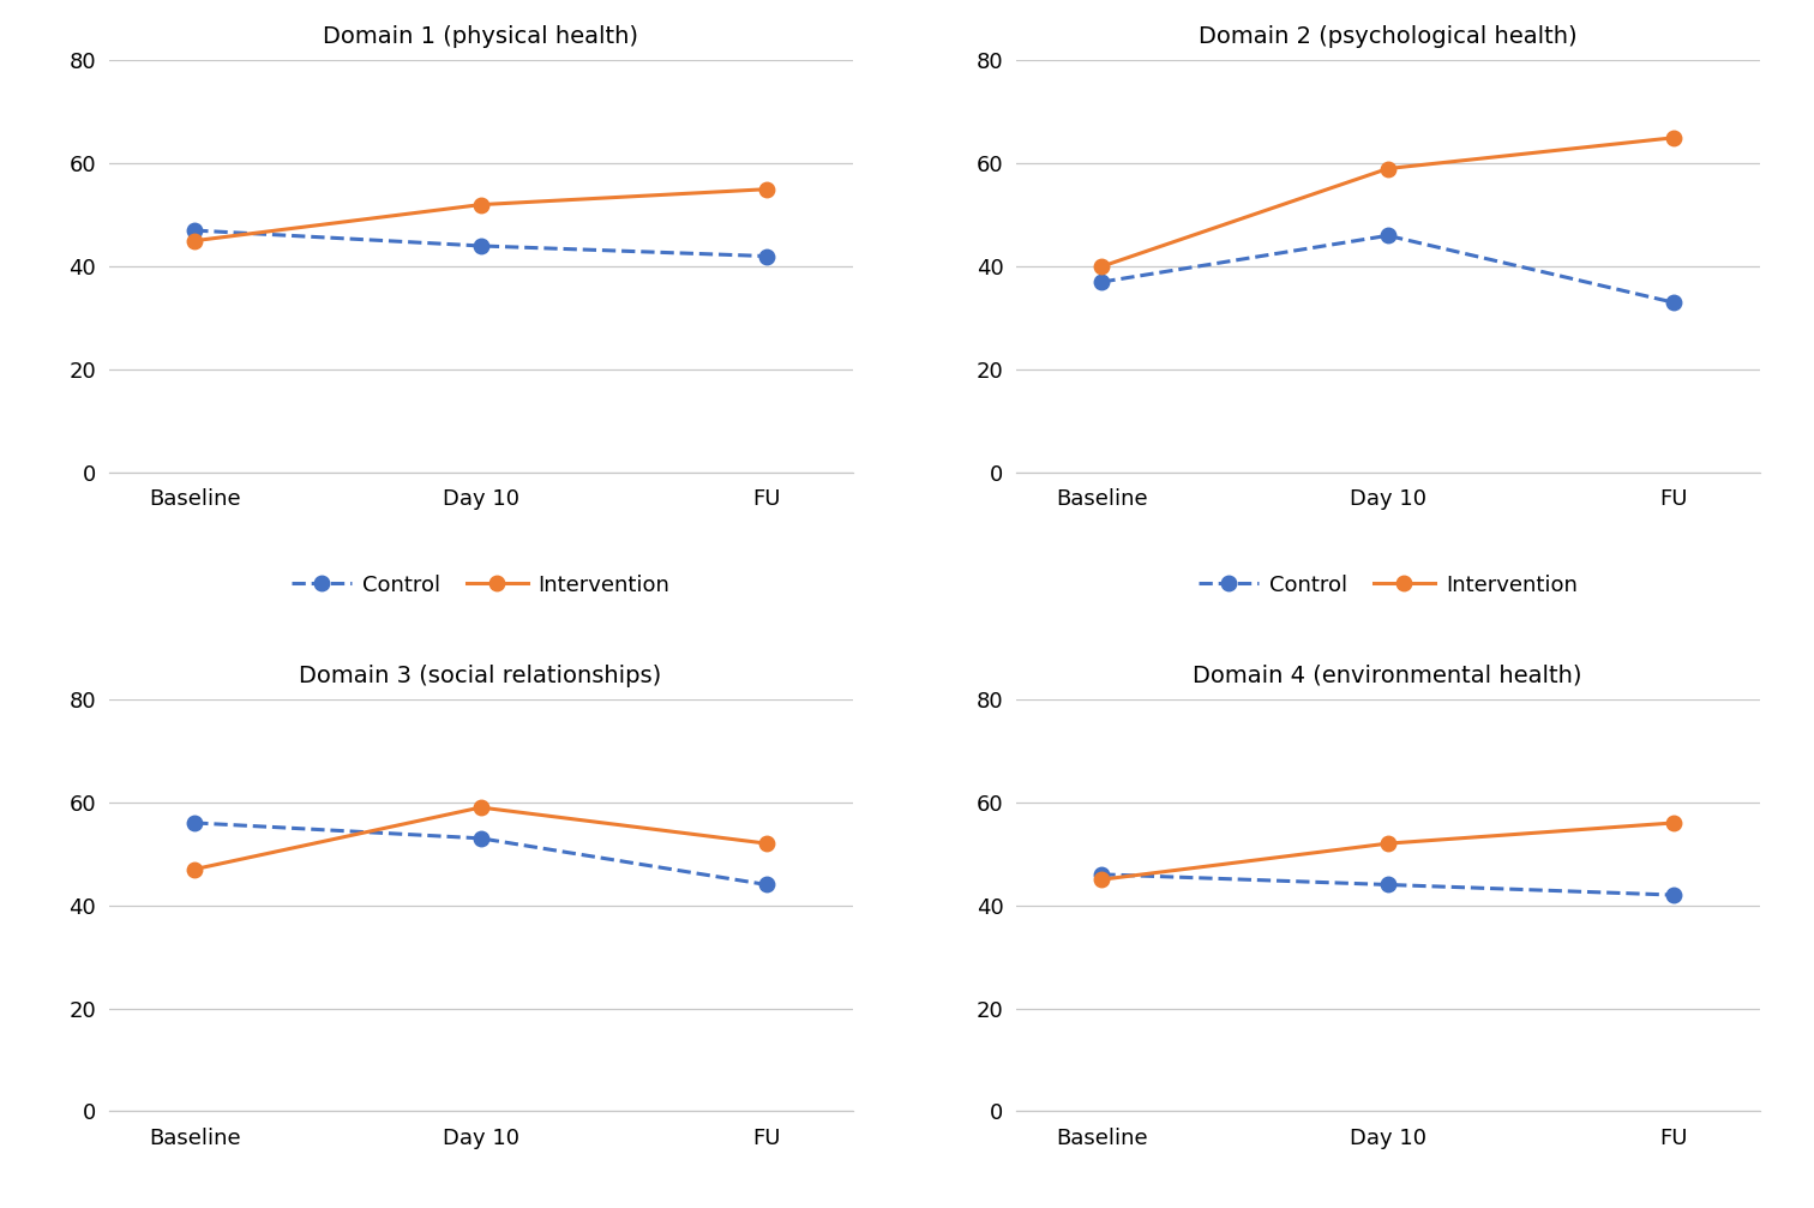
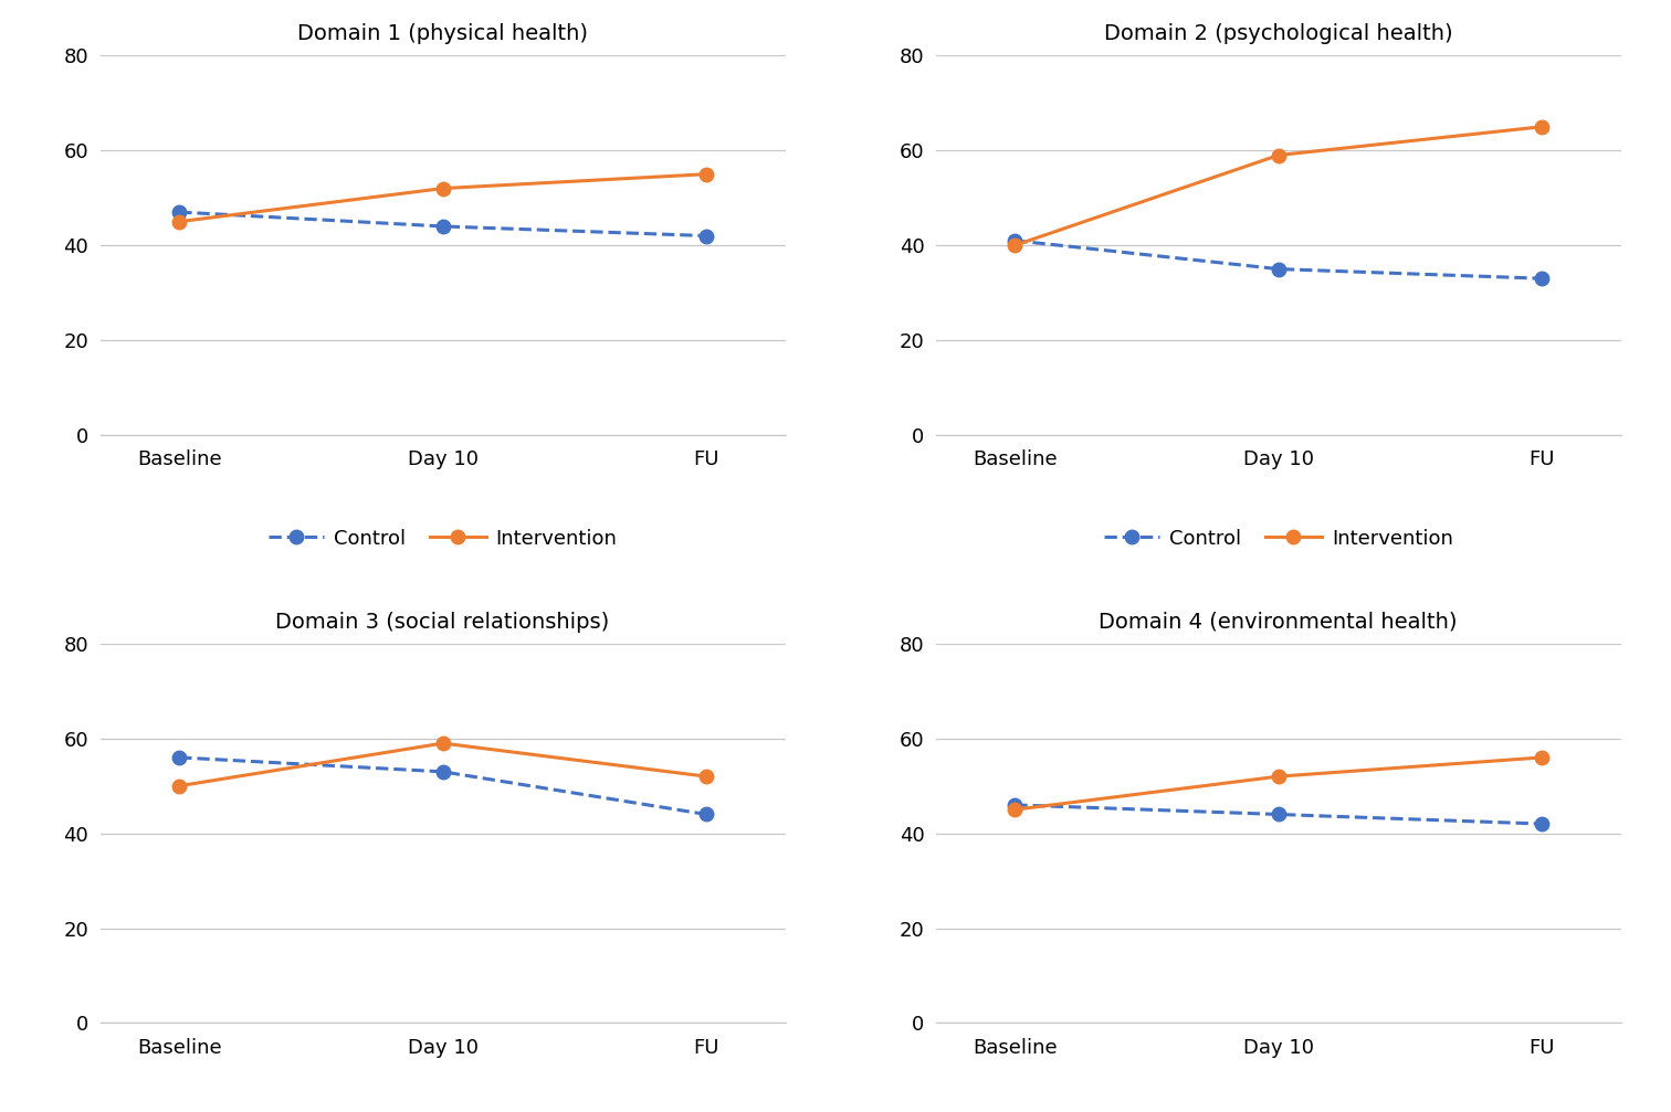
Domain 2 (psychological health)/Control/Baseline: 37 -> 41
Domain 2 (psychological health)/Control/Day 10: 46 -> 35
Domain 3 (social relationships)/Intervention/Baseline: 47 -> 50
